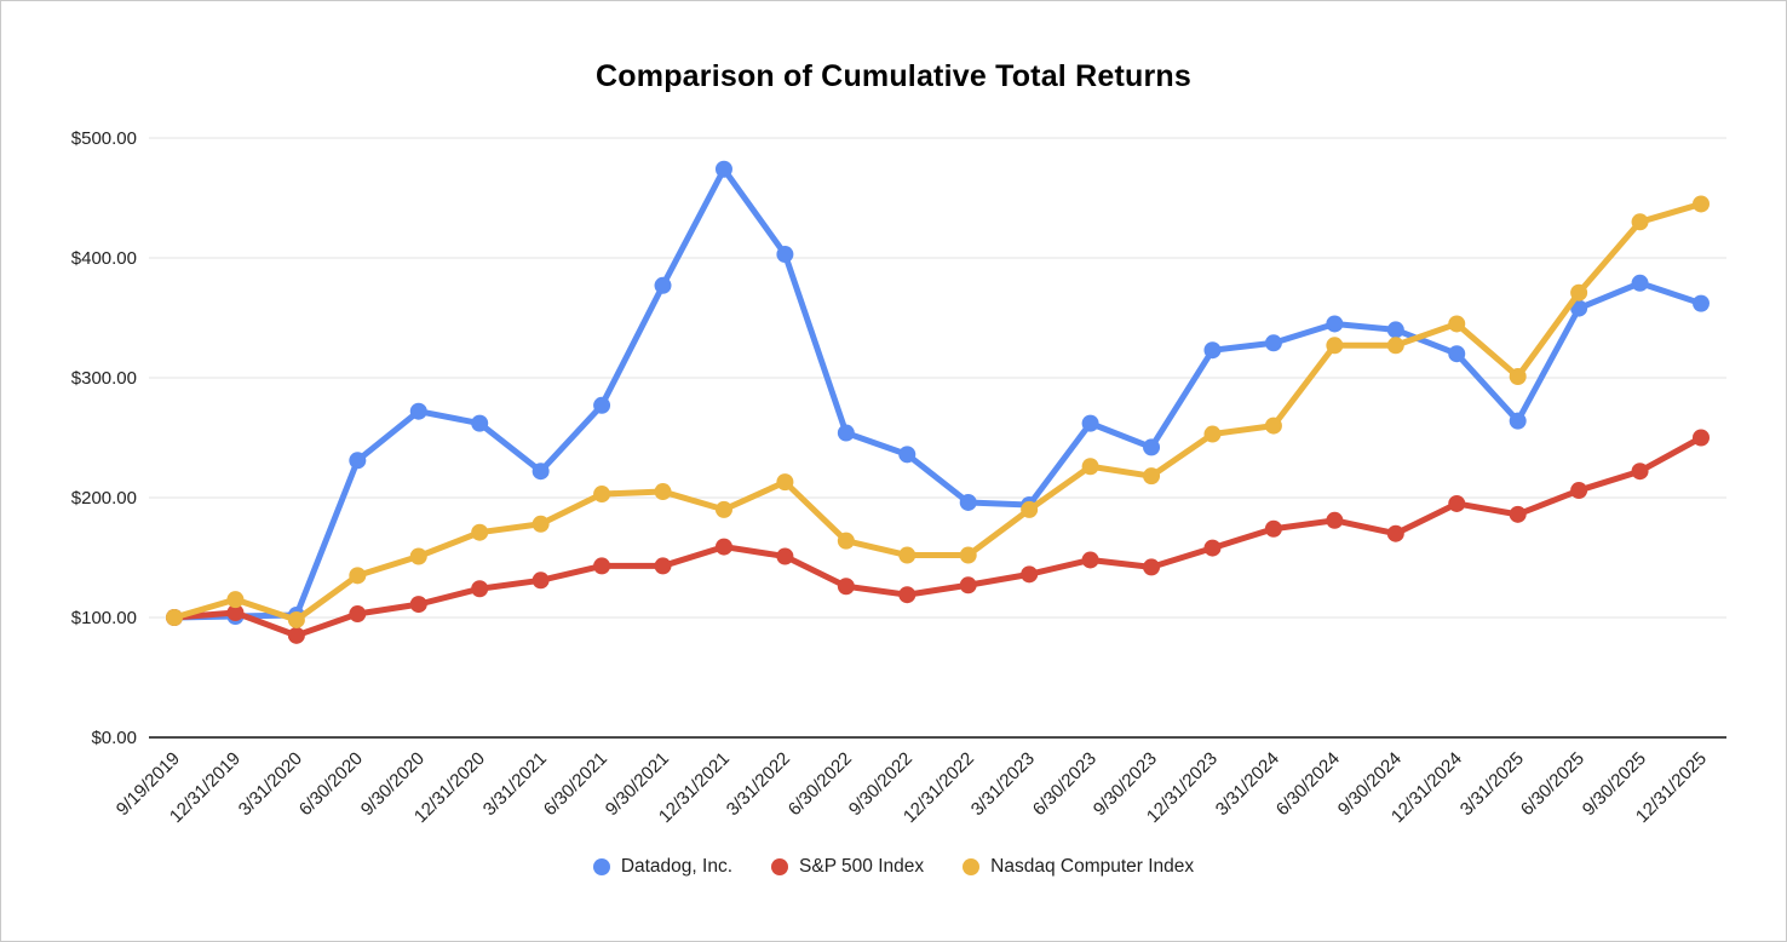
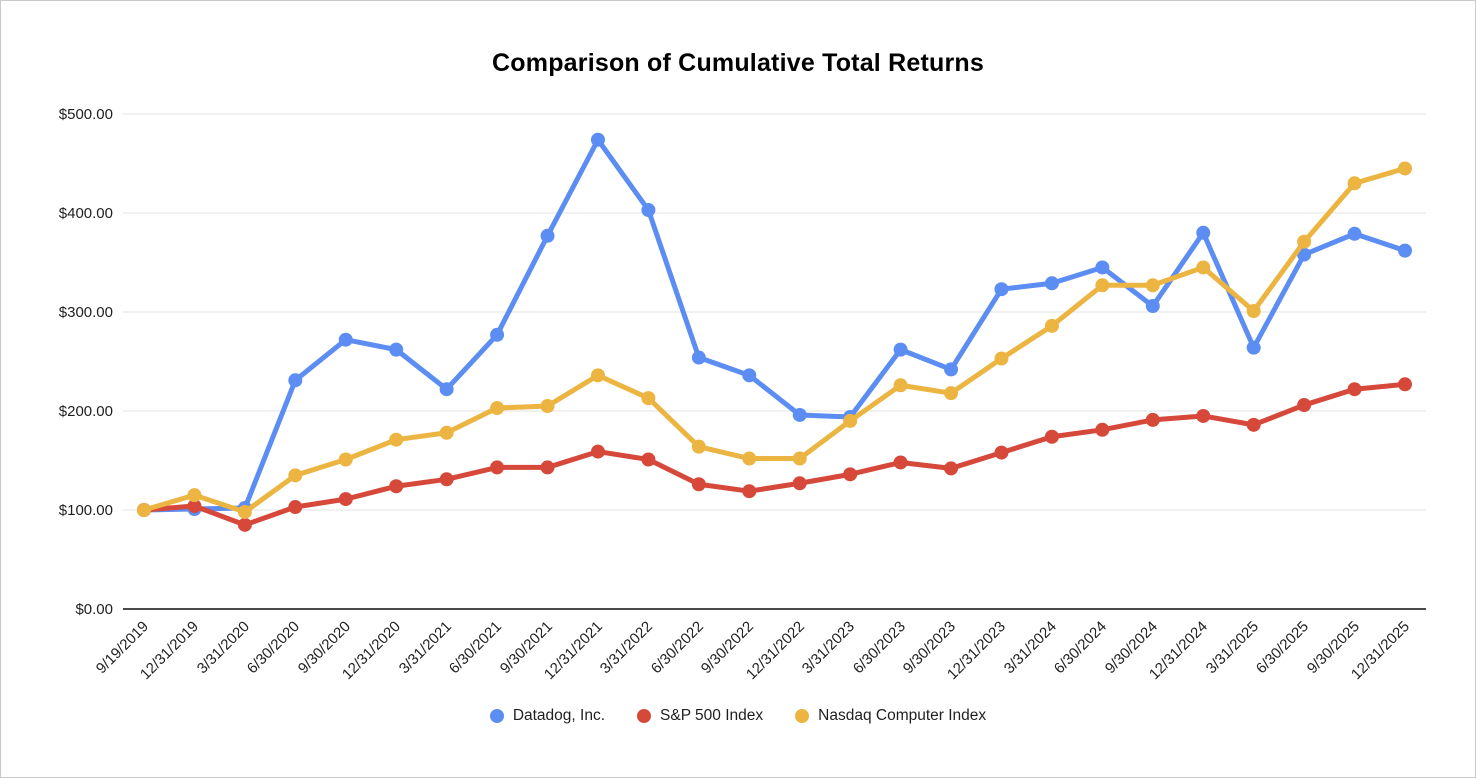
Nasdaq Computer Index/12/31/2021: $190 -> $240
Nasdaq Computer Index/3/31/2024: $260 -> $290
Datadog, Inc./9/30/2024: $340 -> $310
S&P 500 Index/9/30/2024: $170 -> $190
Datadog, Inc./12/31/2024: $320 -> $380
S&P 500 Index/12/31/2025: $250 -> $230
